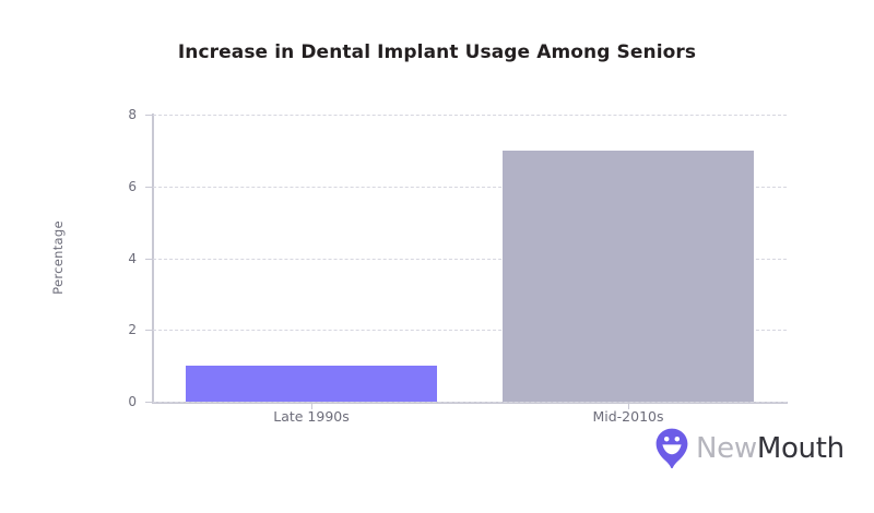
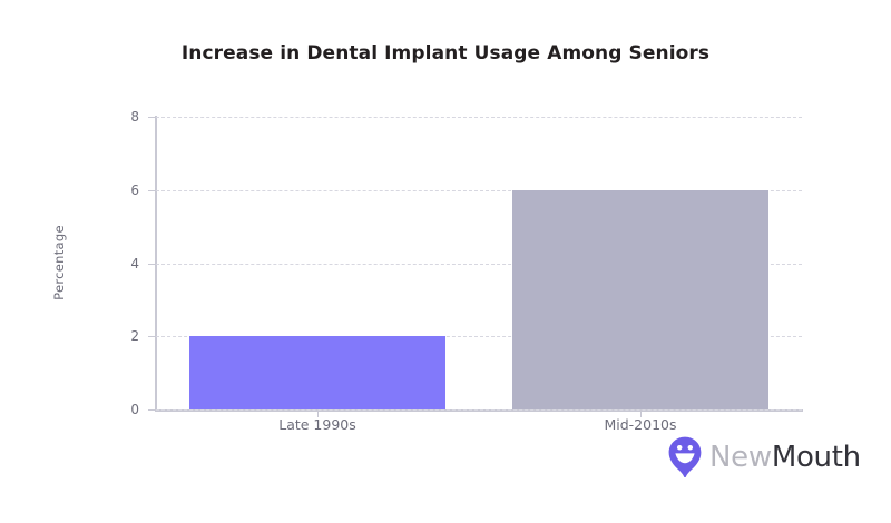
Late 1990s: 1 -> 2
Mid-2010s: 7 -> 6
